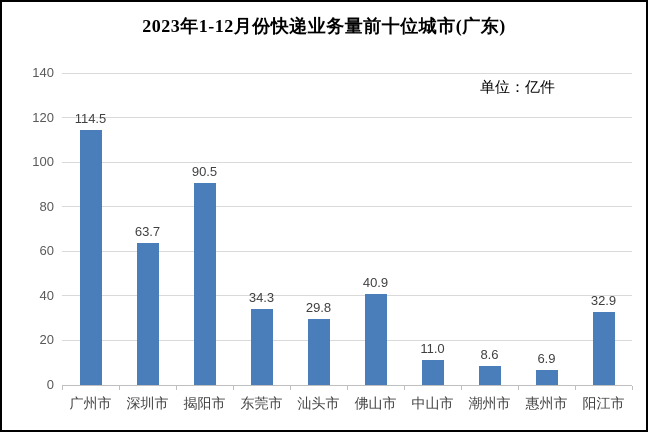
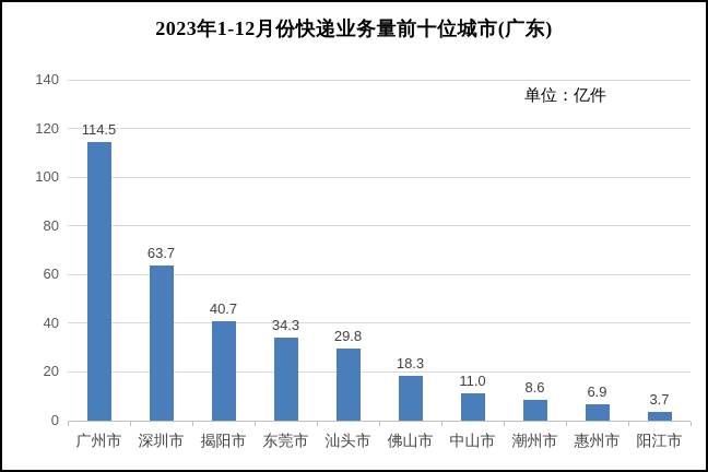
揭阳市: 90.5 -> 40.7
佛山市: 40.9 -> 18.3
阳江市: 32.9 -> 3.7
